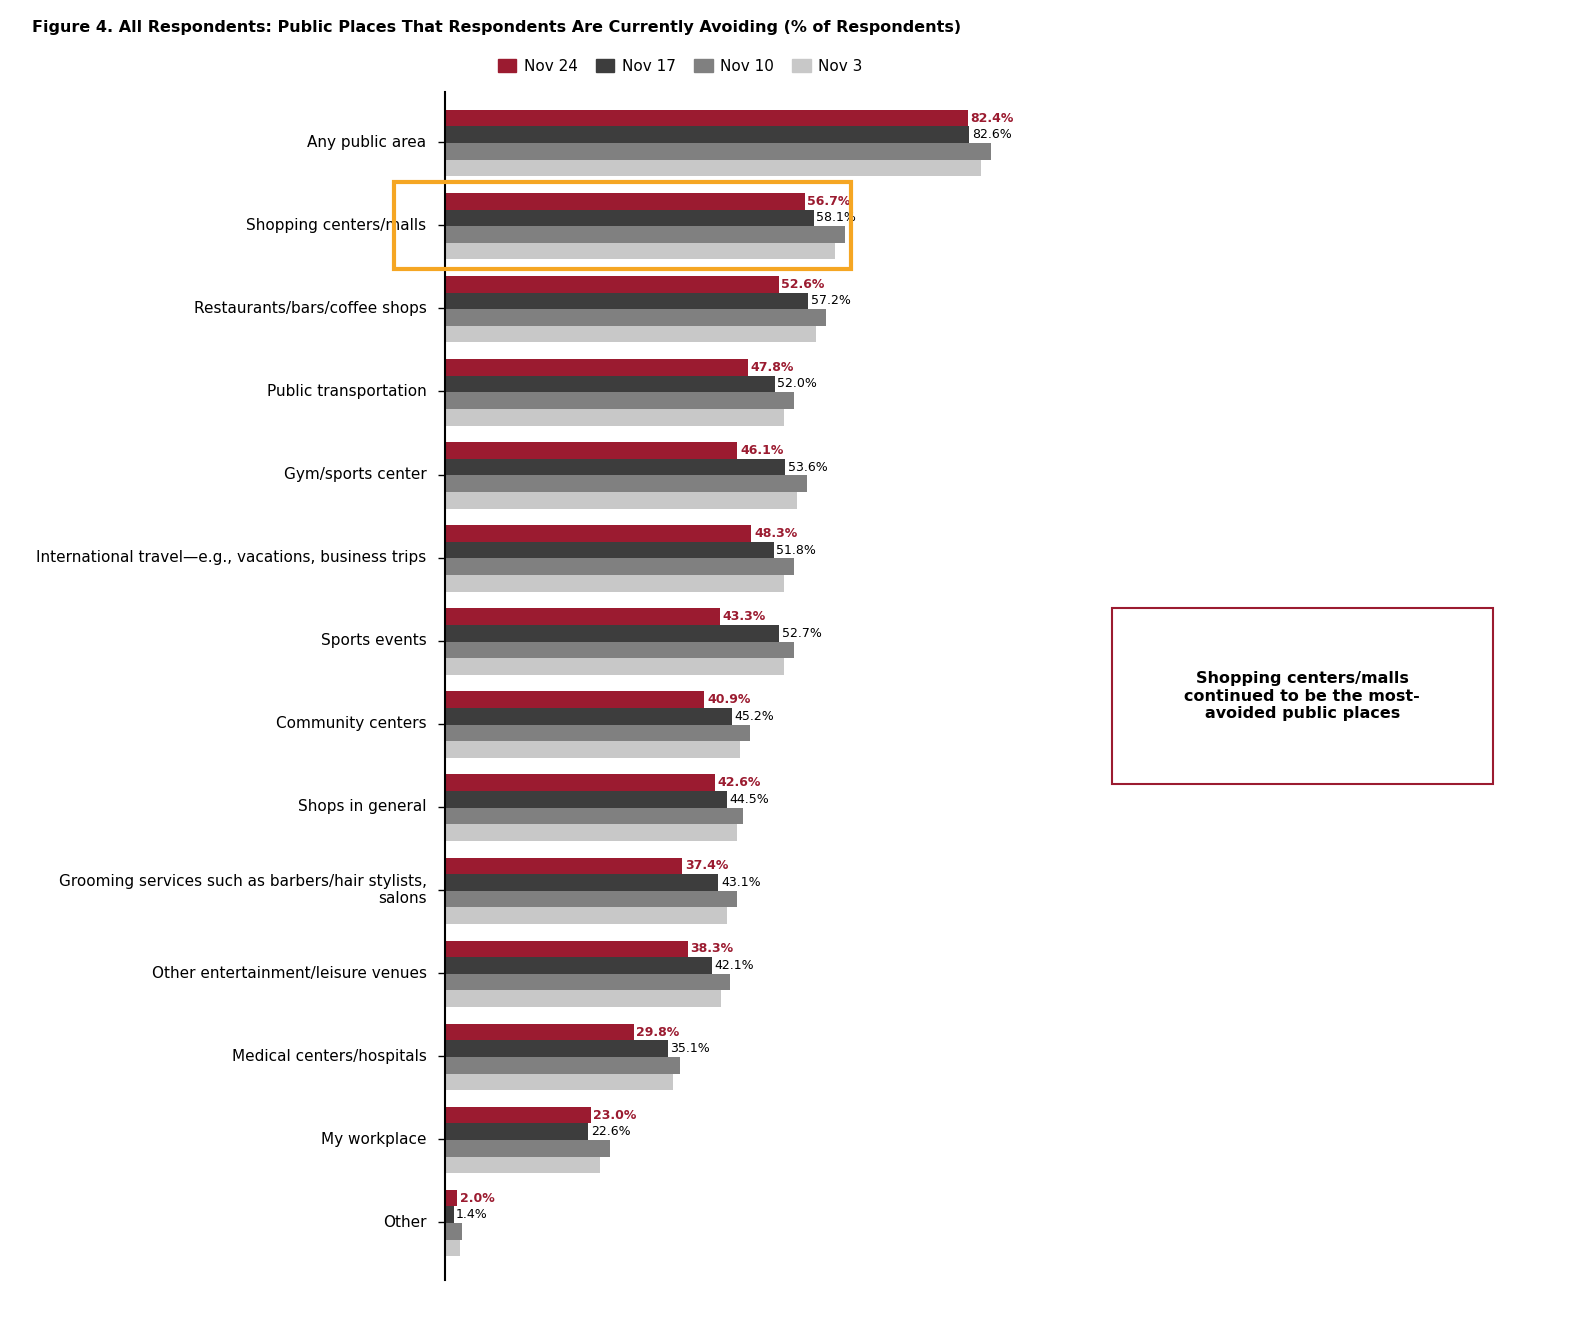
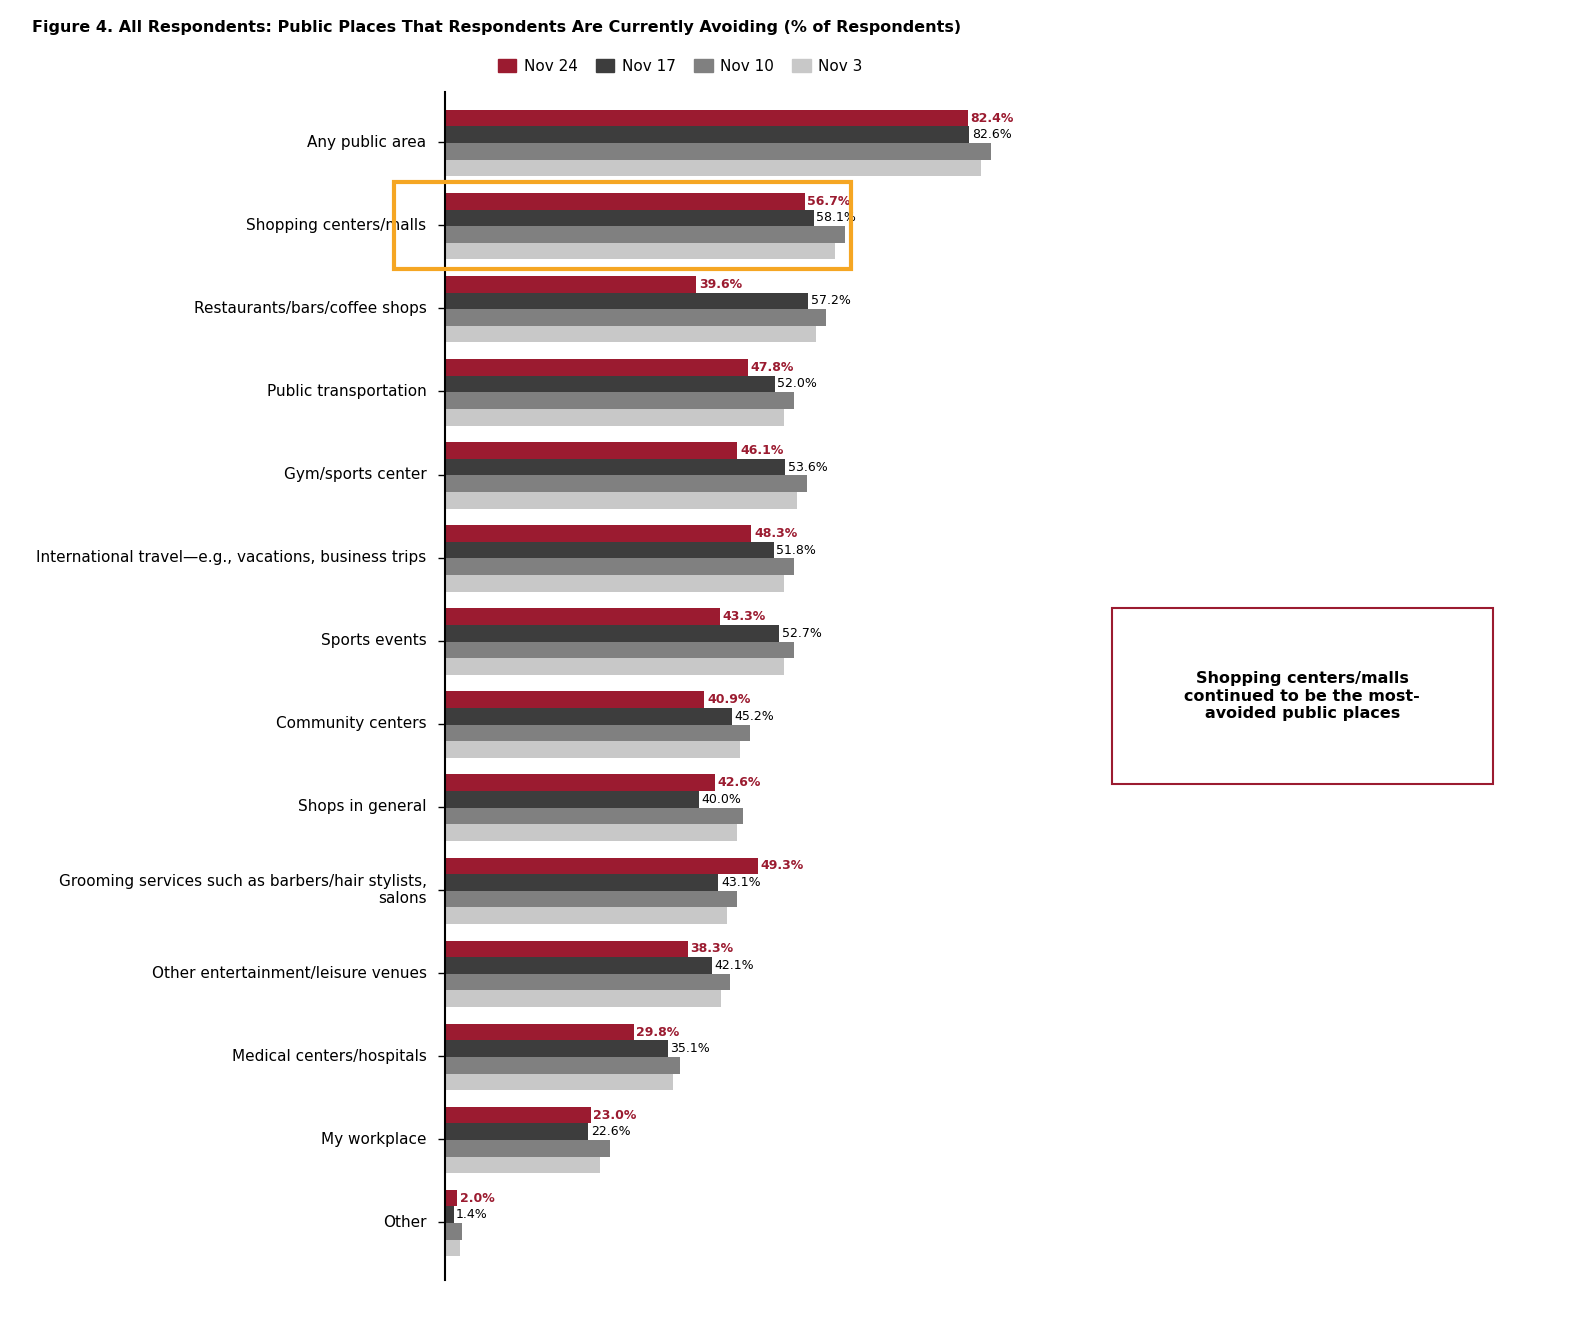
Nov 24/Restaurants/bars/coffee shops: 52.6% -> 39.6%
Nov 17/Shops in general: 44.5% -> 40.0%
Nov 24/Grooming services such as barbers/hair stylists, salons: 37.4% -> 49.3%
